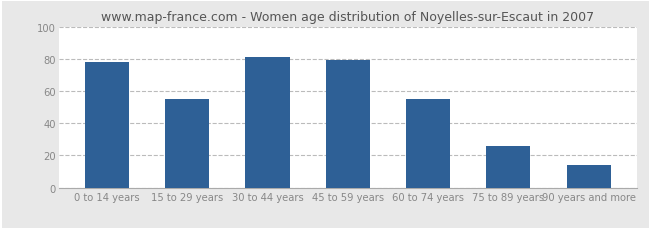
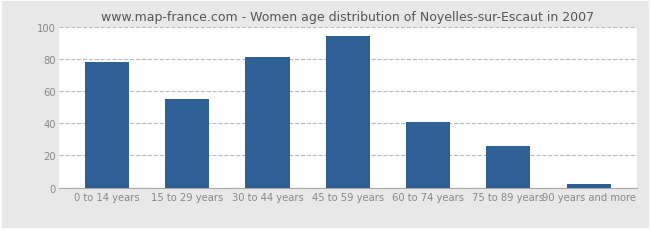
45 to 59 years: 79 -> 94
60 to 74 years: 55 -> 41
90 years and more: 14 -> 2
